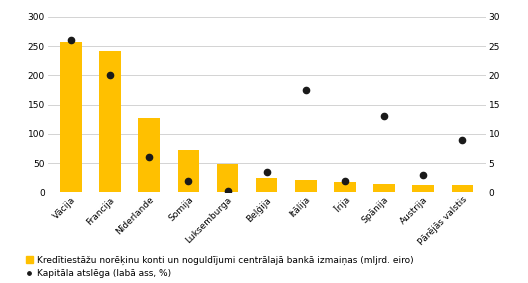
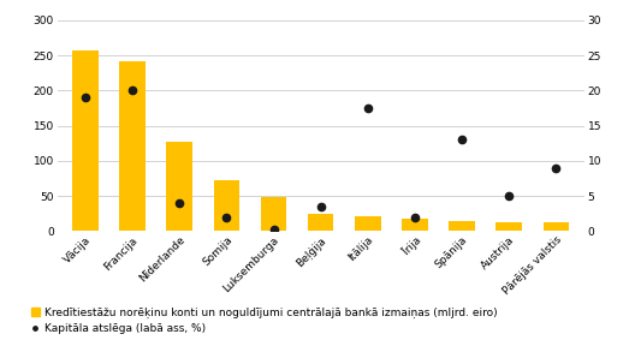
Kapitāla atslēga (labā ass, %)/Vācija: 26.0 -> 19.0
Kapitāla atslēga (labā ass, %)/Nīderlande: 6.0 -> 4.0
Kapitāla atslēga (labā ass, %)/Austrija: 3.0 -> 5.0
